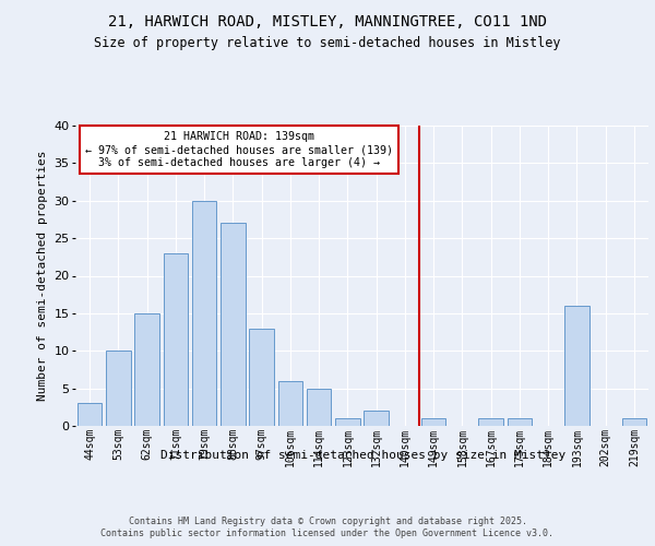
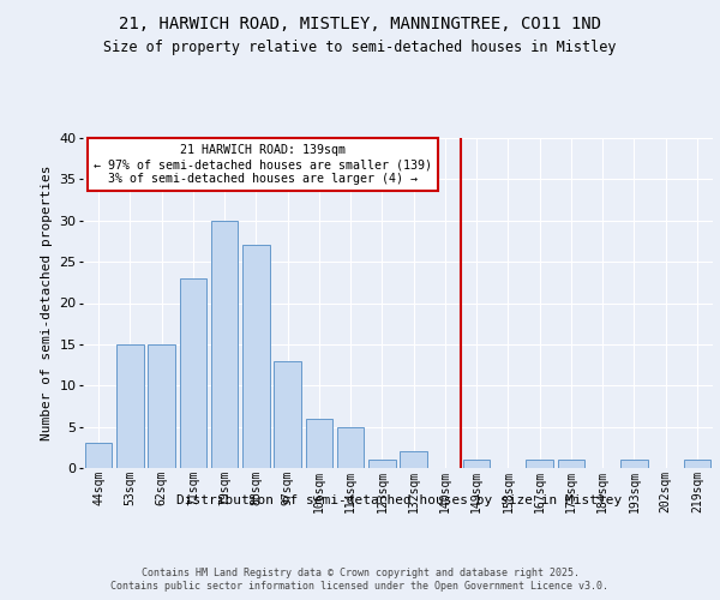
53sqm: 10 -> 15
193sqm: 16 -> 1
